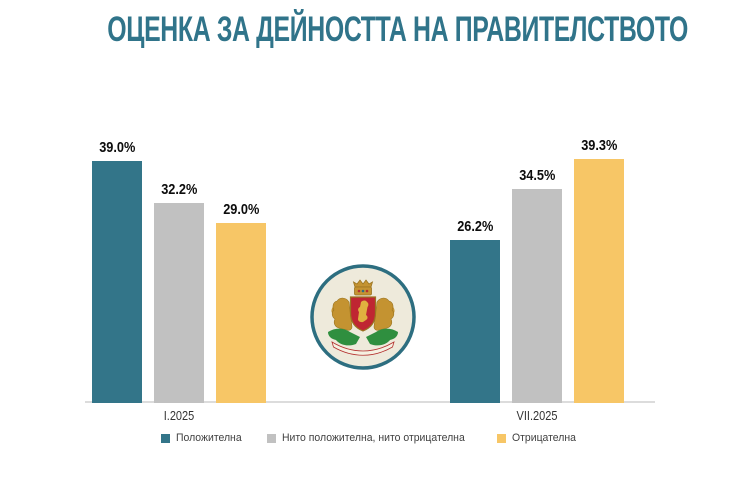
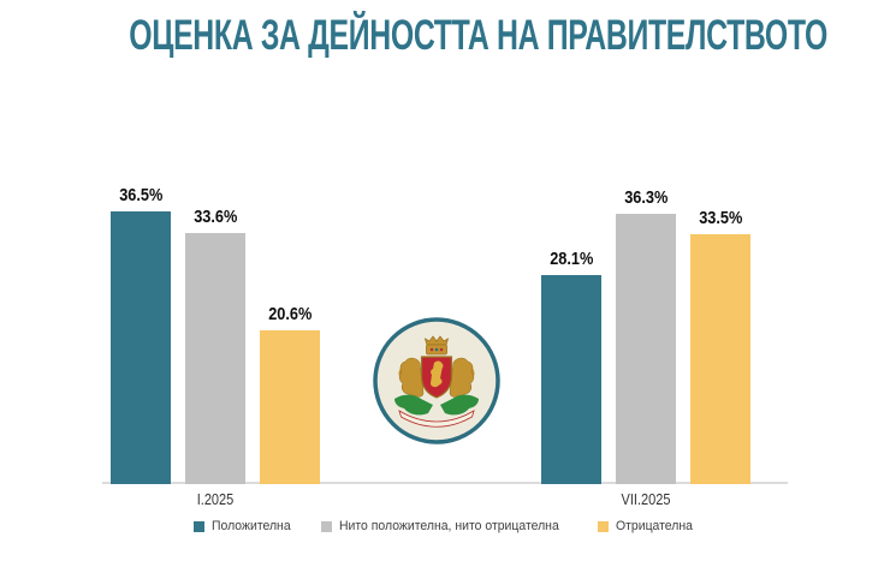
Положителна/I.2025: 39.0% -> 36.5%
Нито положителна, нито отрицателна/I.2025: 32.2% -> 33.6%
Отрицателна/I.2025: 29.0% -> 20.6%
Положителна/VII.2025: 26.2% -> 28.1%
Нито положителна, нито отрицателна/VII.2025: 34.5% -> 36.3%
Отрицателна/VII.2025: 39.3% -> 33.5%
